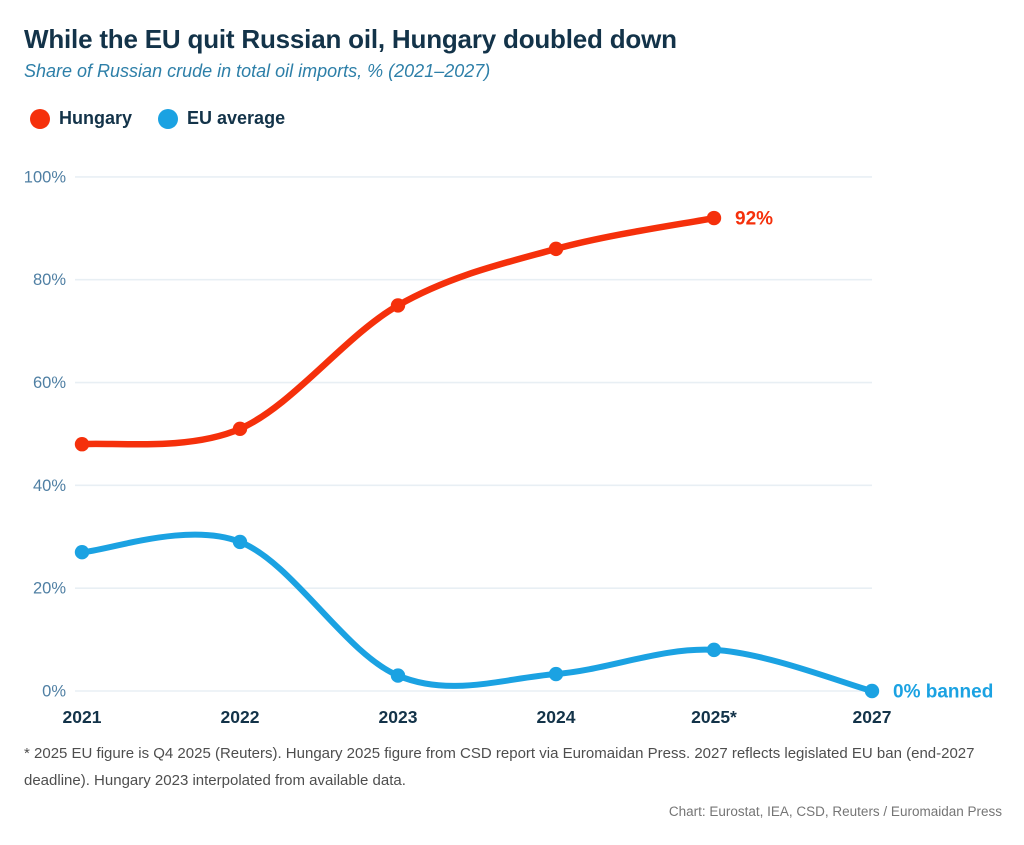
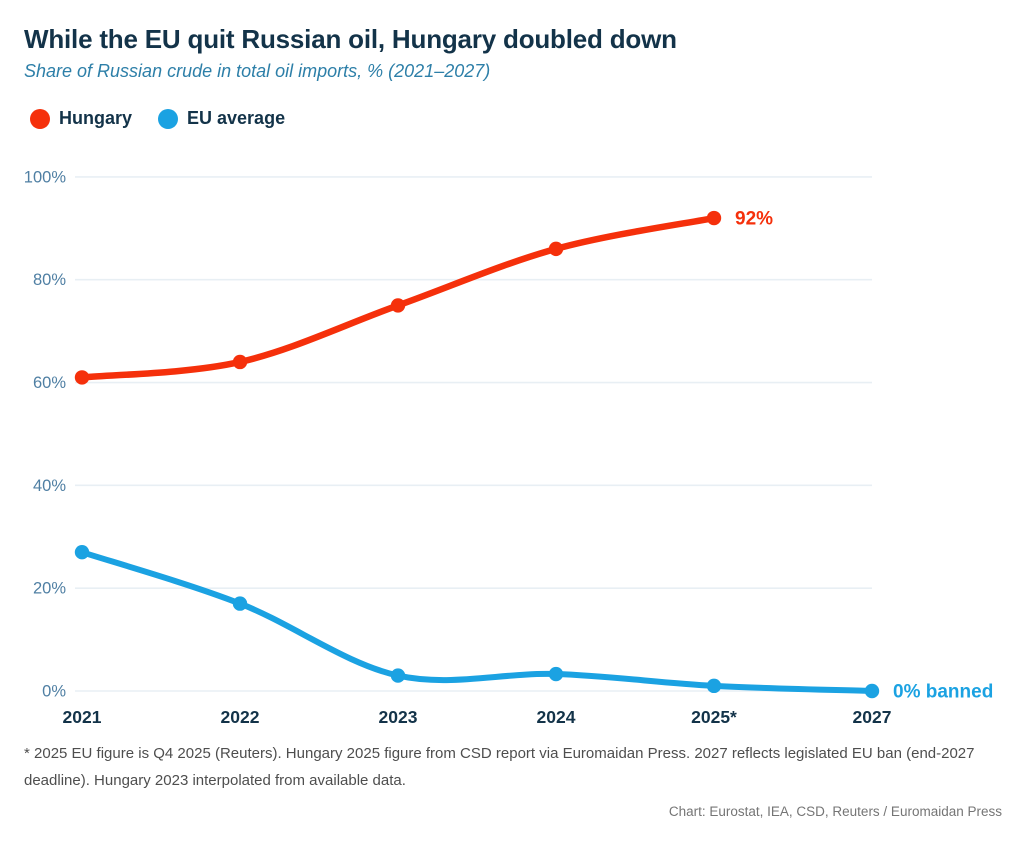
Hungary/2021: 48% -> 61%
Hungary/2022: 51% -> 64%
EU average/2022: 29% -> 17%
EU average/2025*: 8% -> 1%
